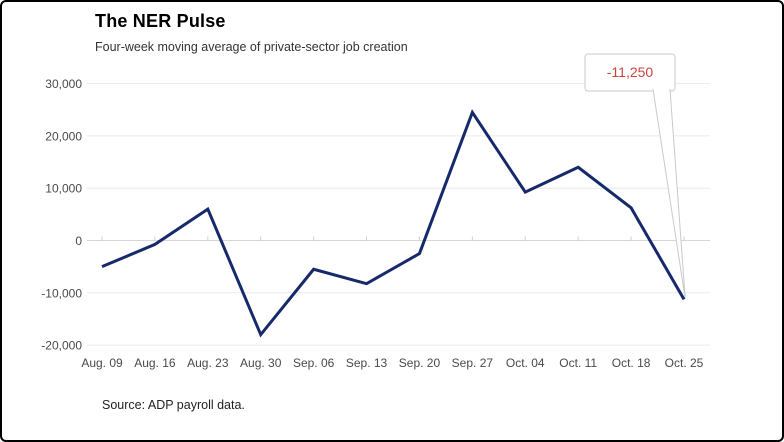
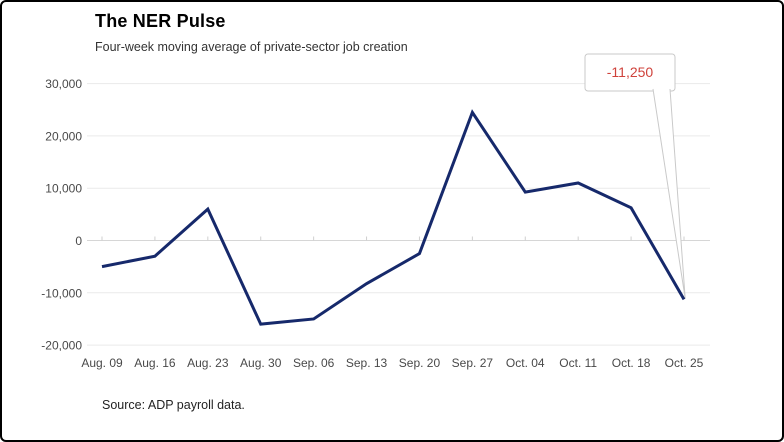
Aug. 16: -1000 -> -3000
Aug. 30: -18000 -> -16000
Sep. 06: -6000 -> -15000
Oct. 11: 14000 -> 11000
